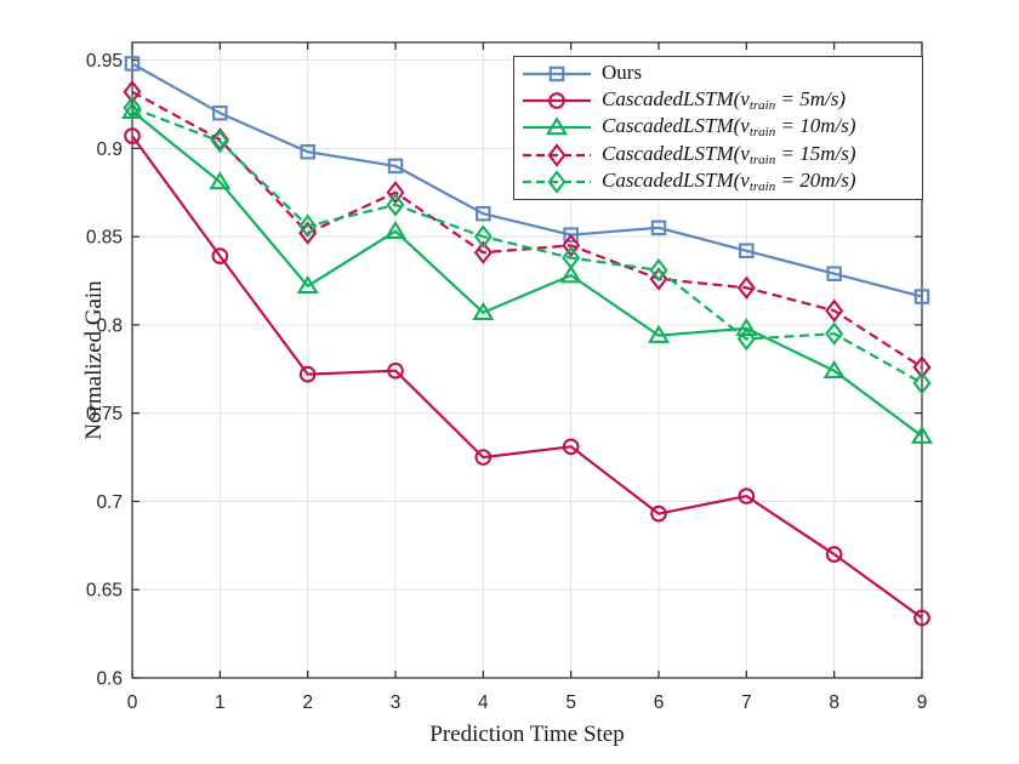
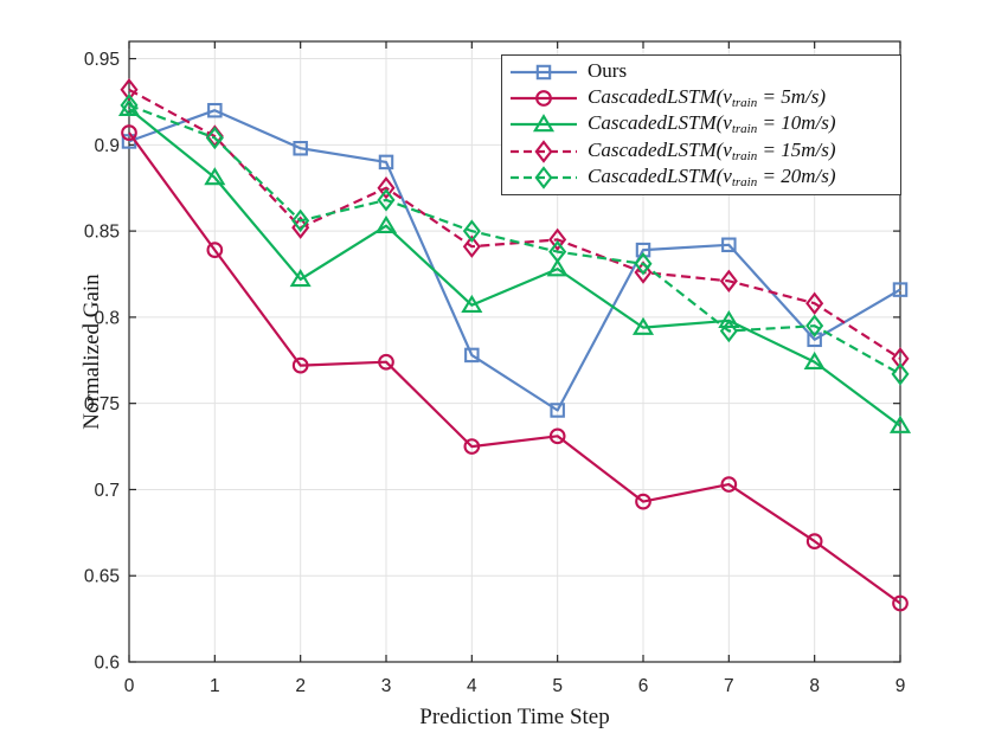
Ours/0: 0.948 -> 0.902
Ours/4: 0.863 -> 0.778
Ours/5: 0.851 -> 0.746
Ours/6: 0.855 -> 0.839
Ours/8: 0.829 -> 0.787
